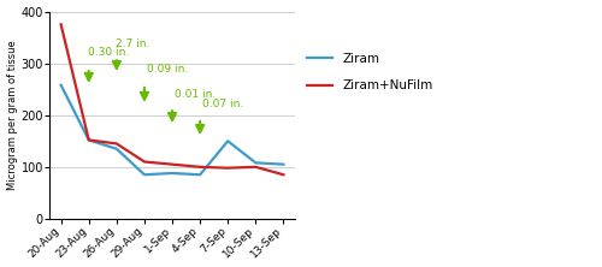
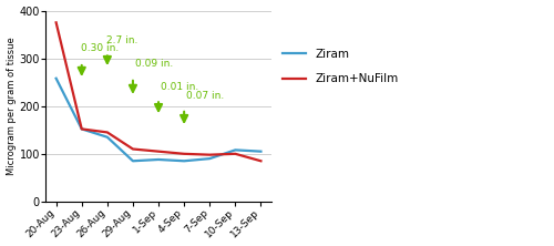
Ziram/7-Sep: 150 -> 90
